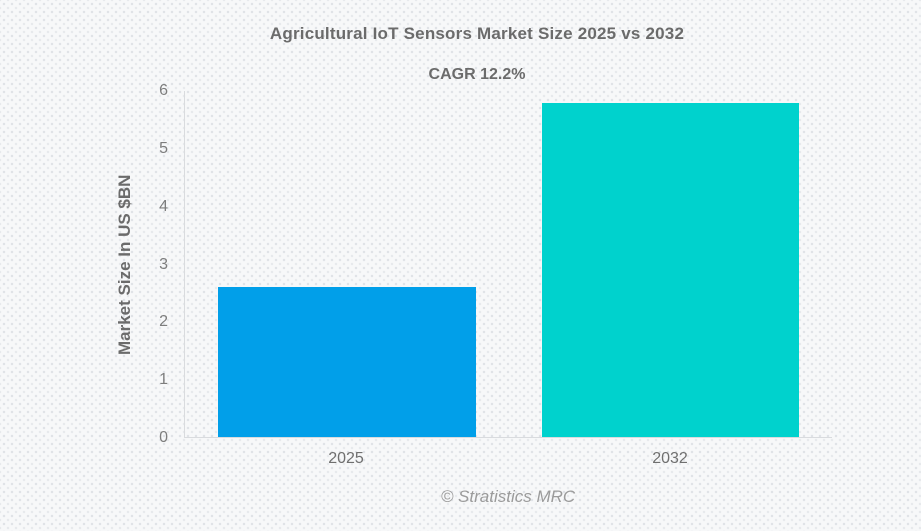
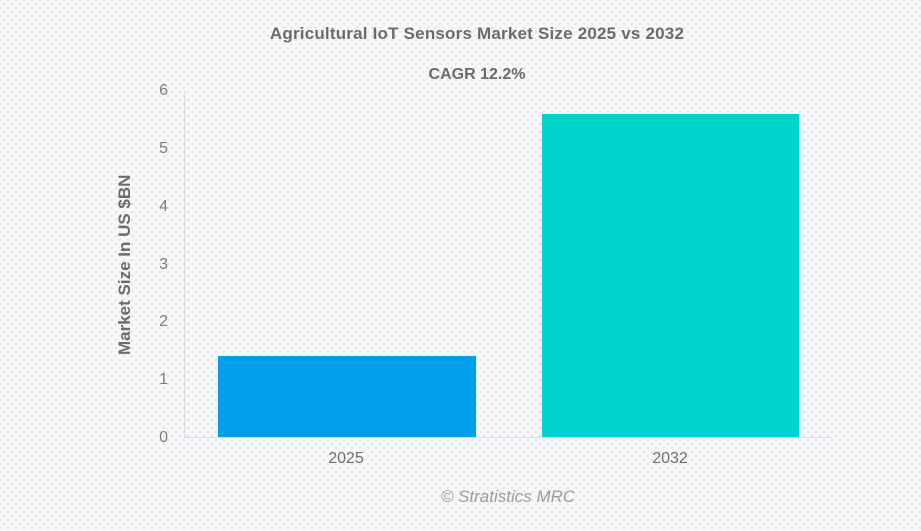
2025: 2.6 -> 1.4
2032: 5.8 -> 5.6
